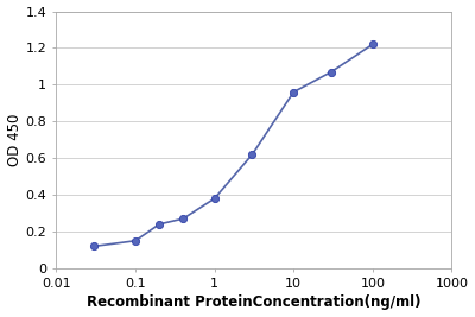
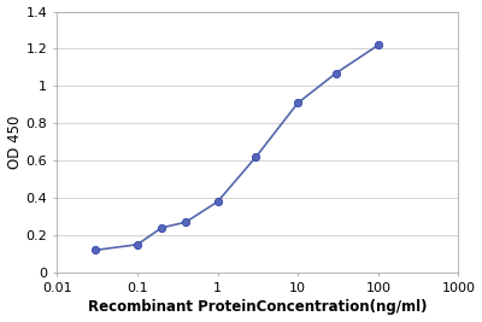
10: 0.96 -> 0.91
